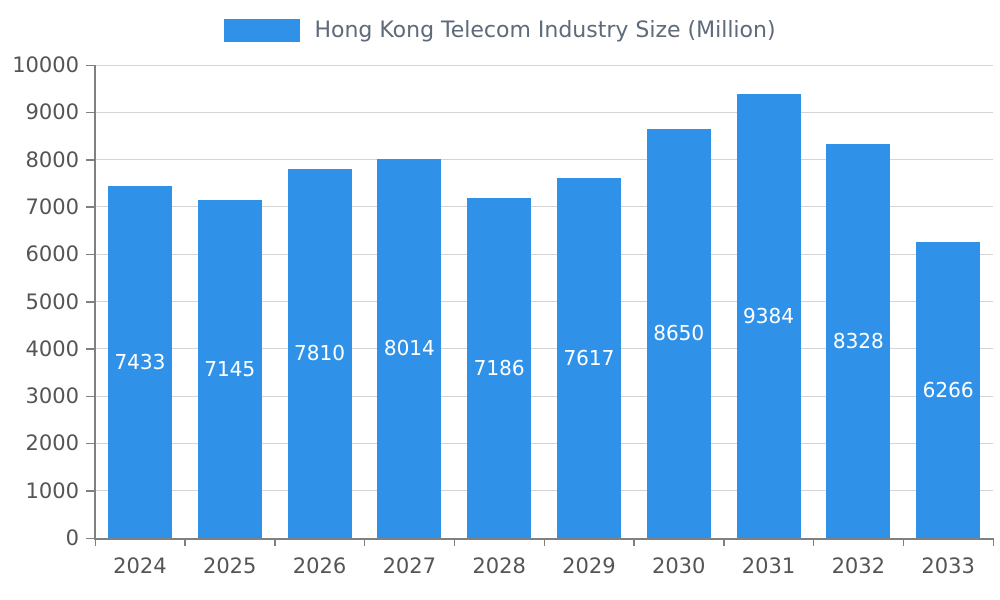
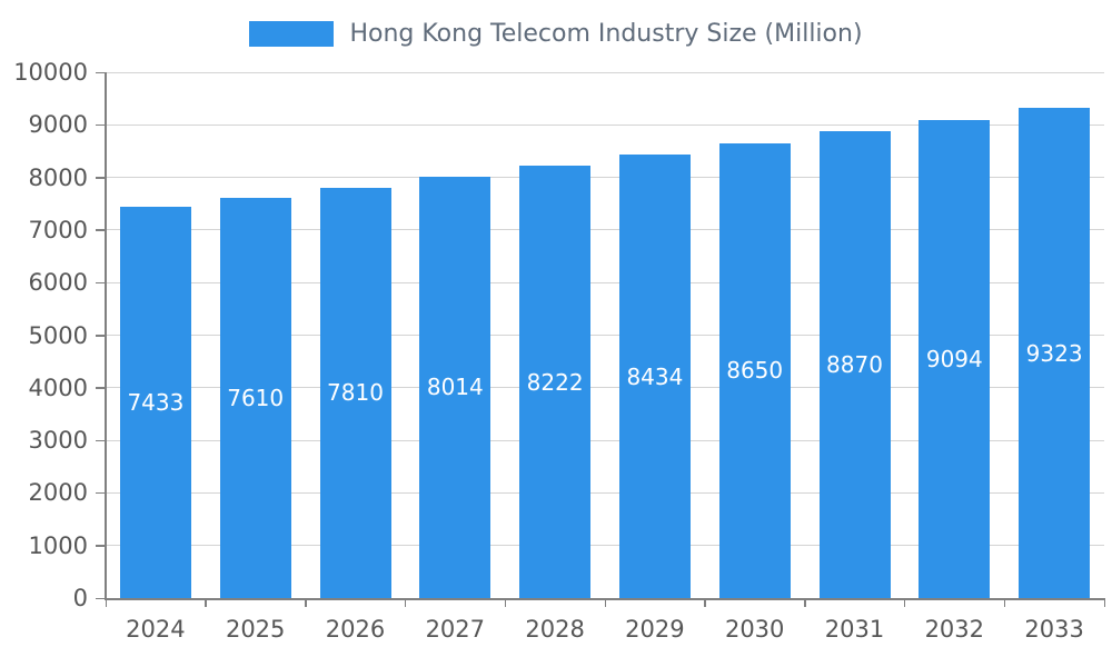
2025: 7145 -> 7610
2028: 7186 -> 8222
2029: 7617 -> 8434
2031: 9384 -> 8870
2032: 8328 -> 9094
2033: 6266 -> 9323
